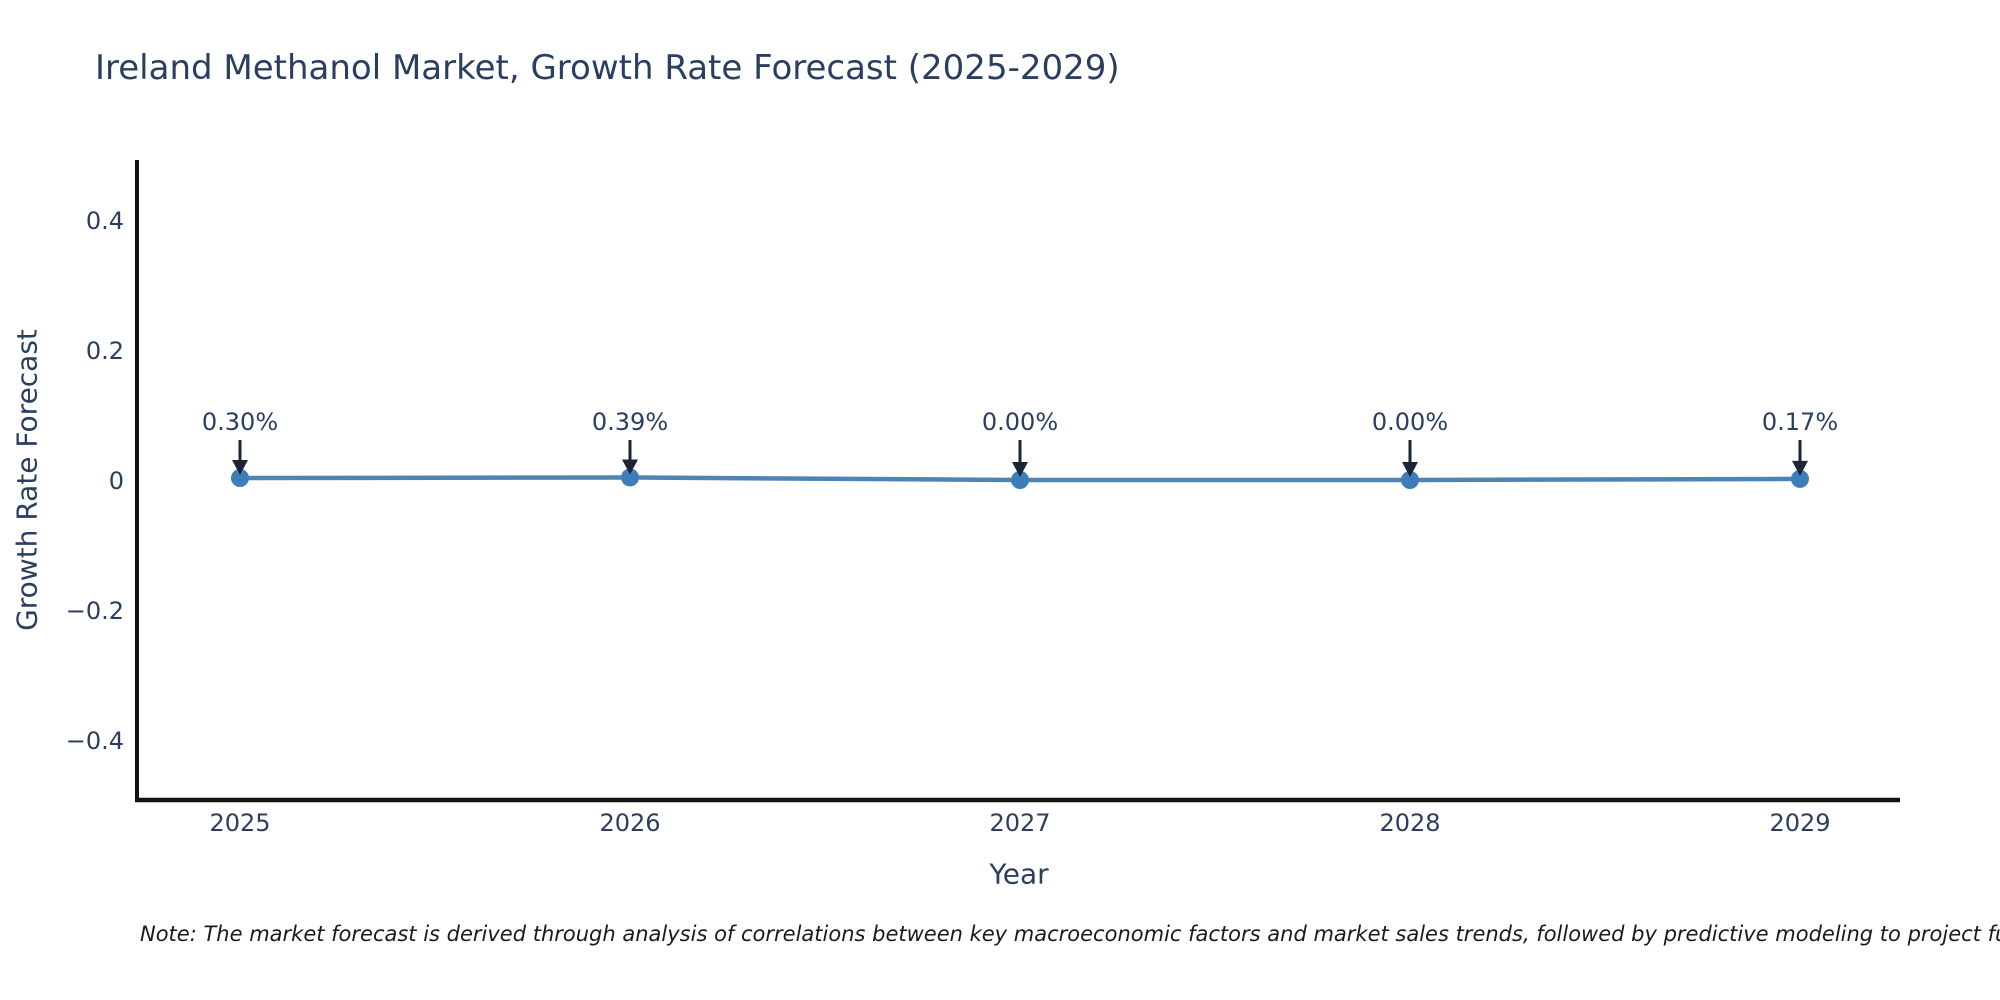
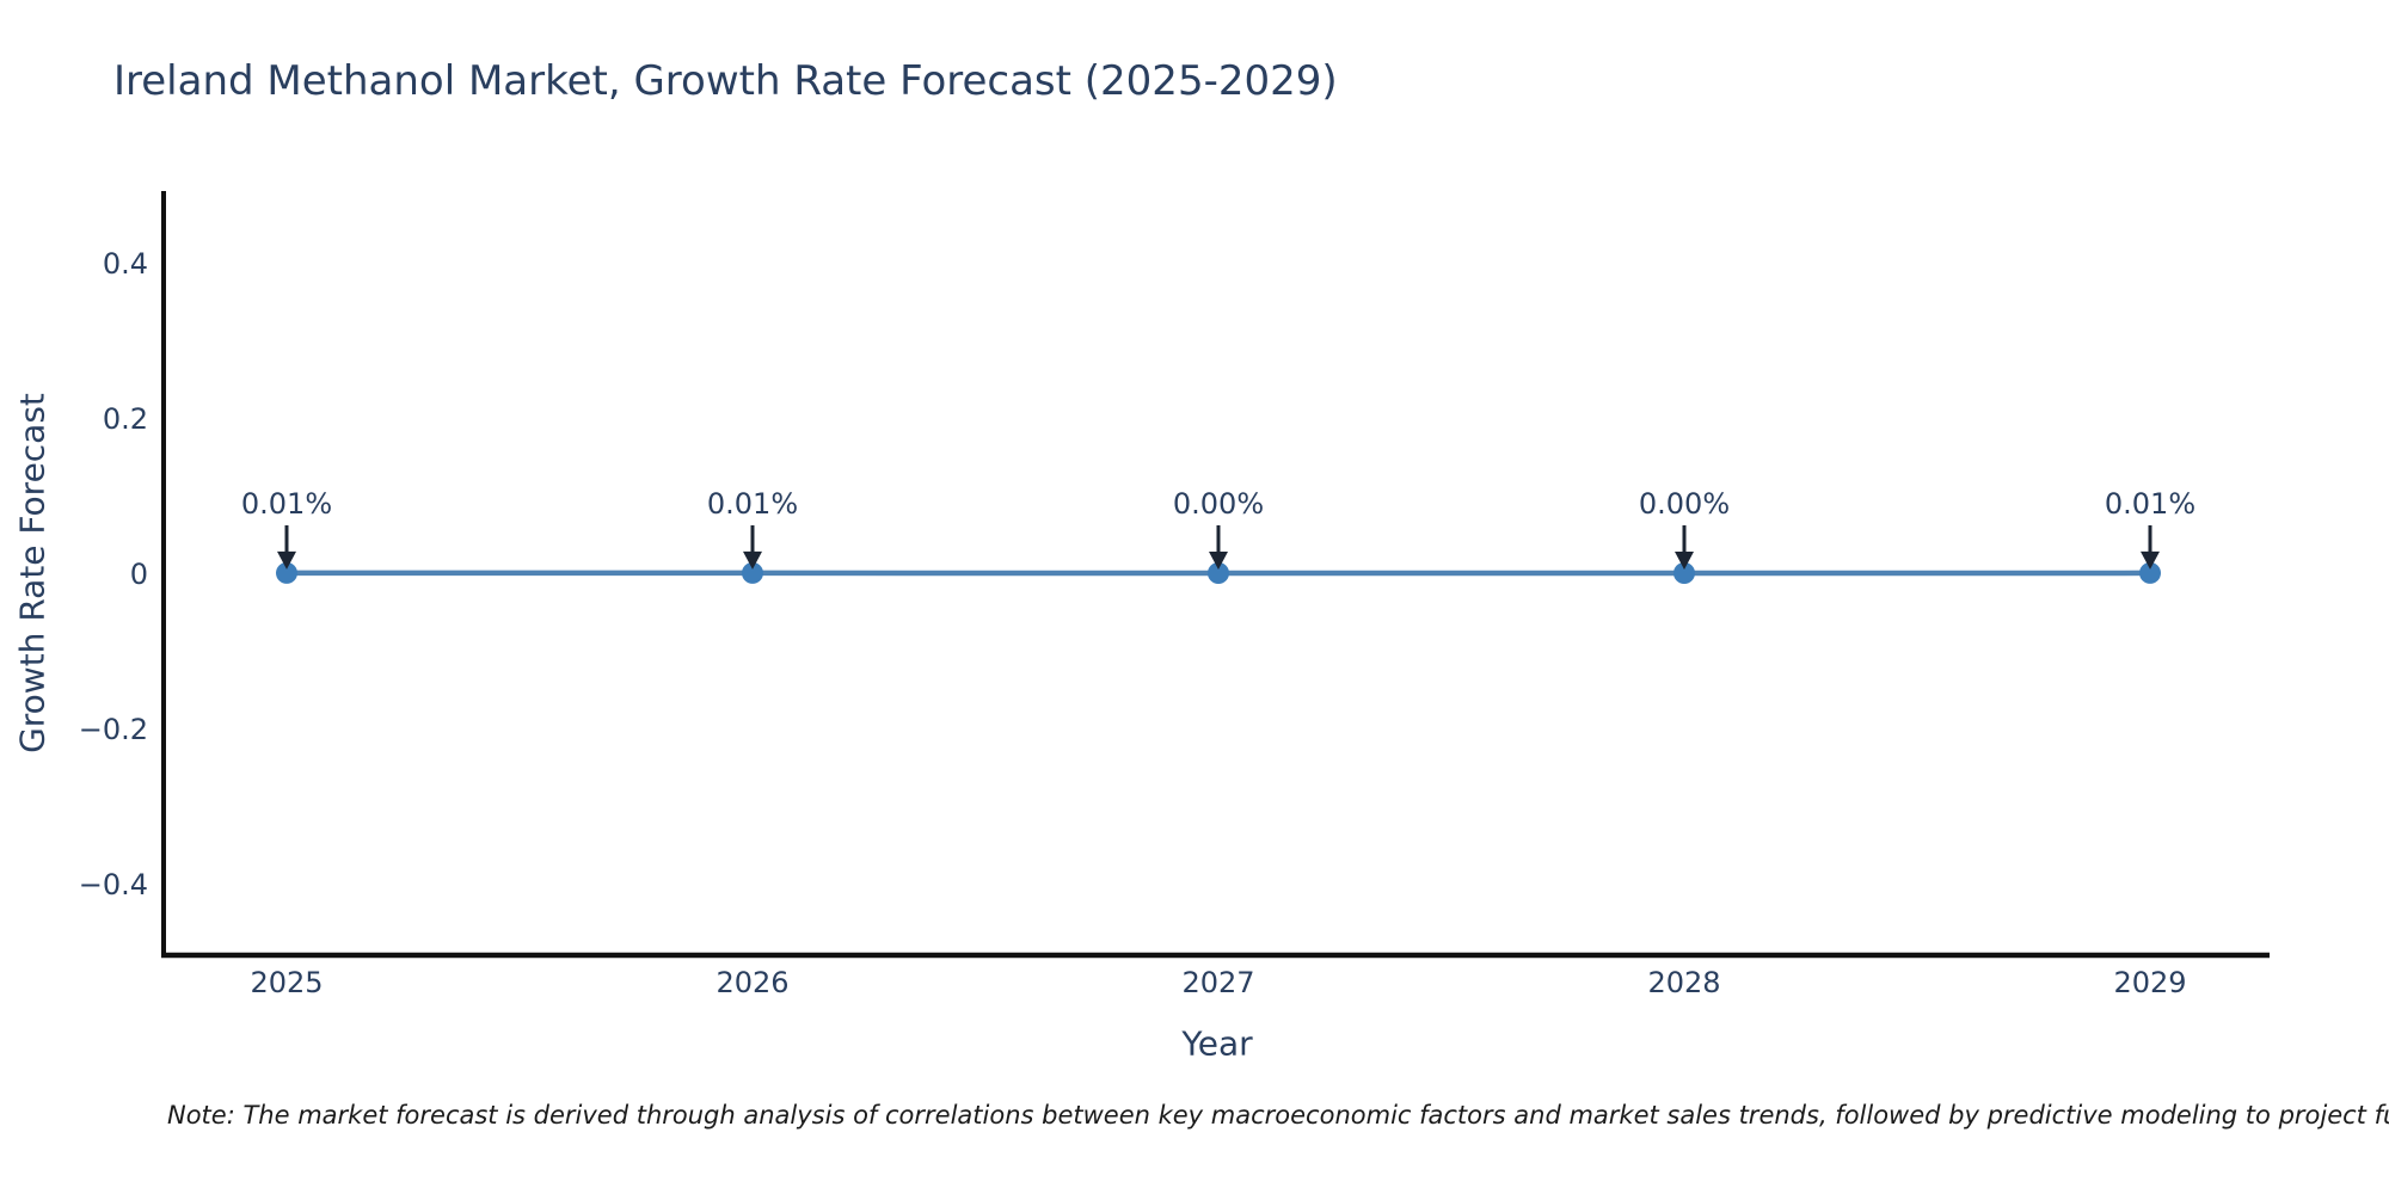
2025: 0.30% -> 0.01%
2026: 0.39% -> 0.01%
2029: 0.17% -> 0.01%
